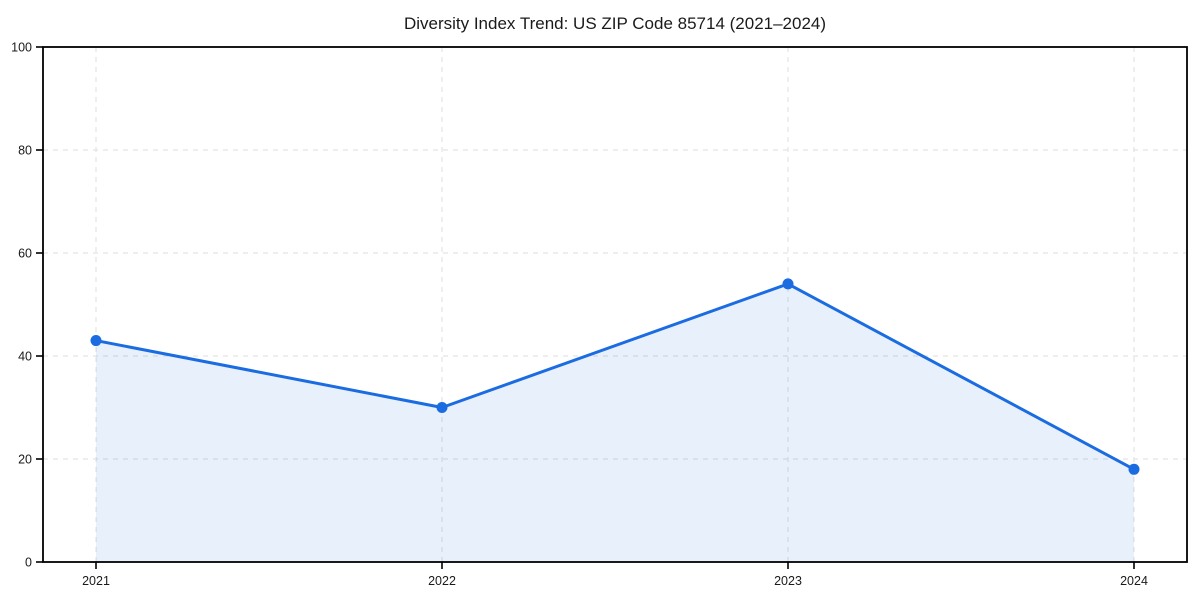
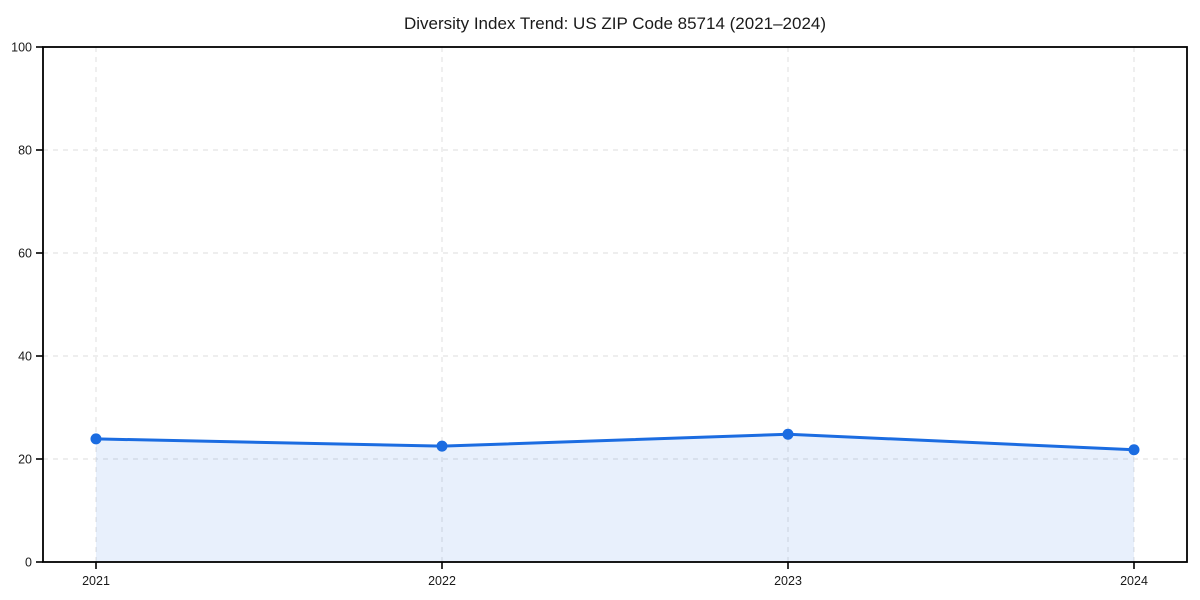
2021: 43 -> 24
2022: 30 -> 22
2023: 54 -> 25
2024: 18 -> 22
